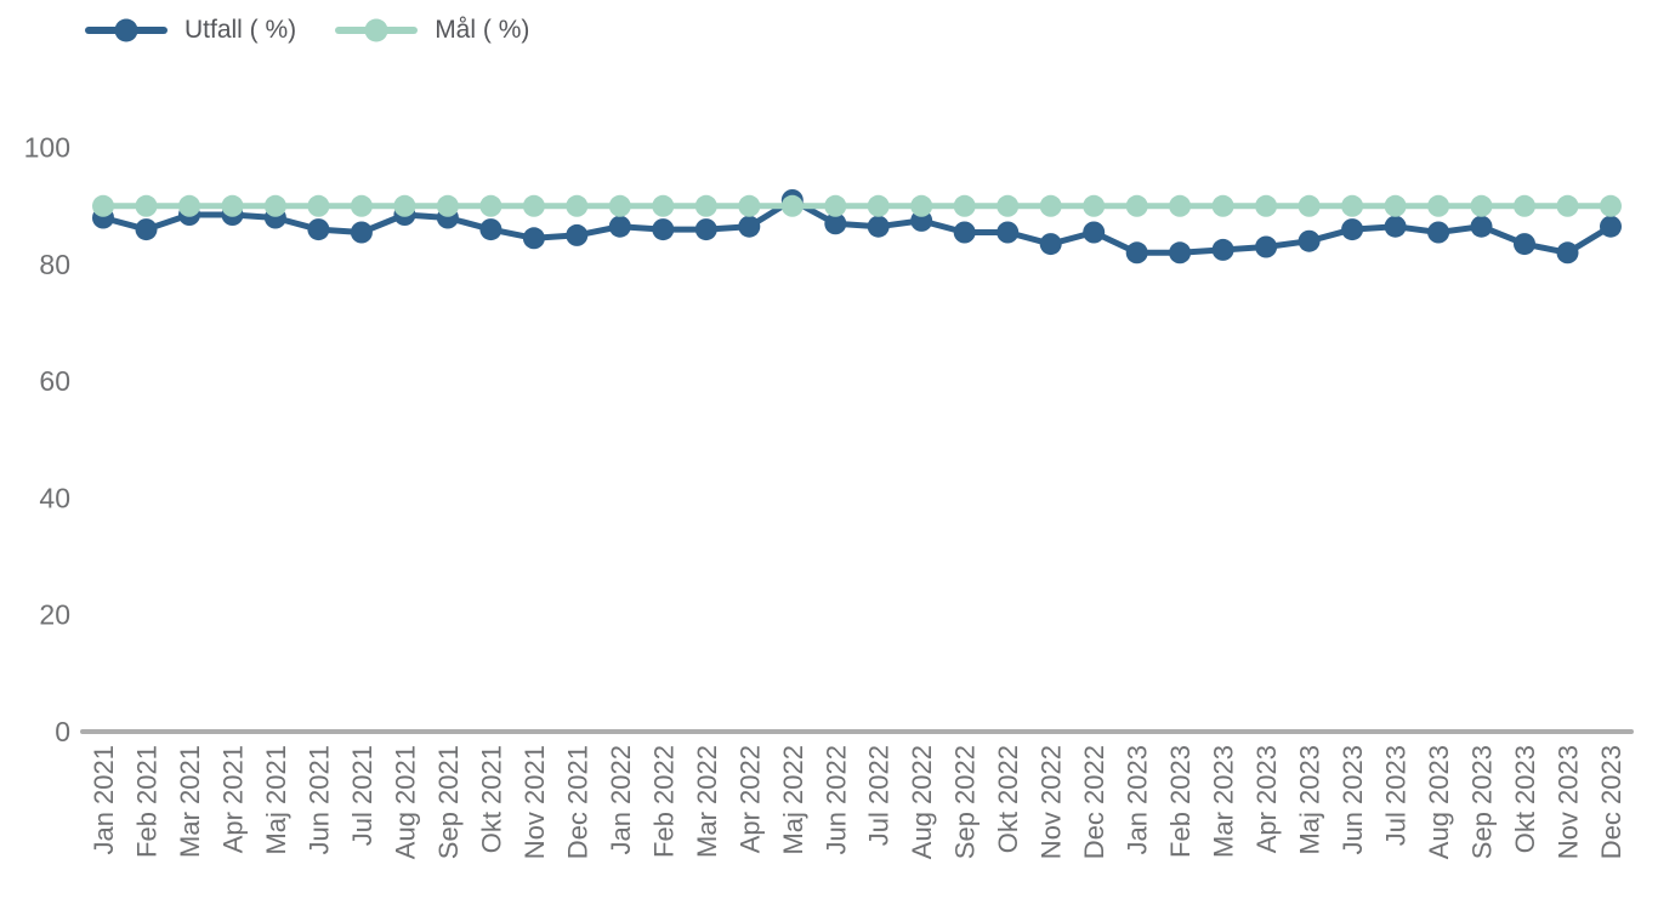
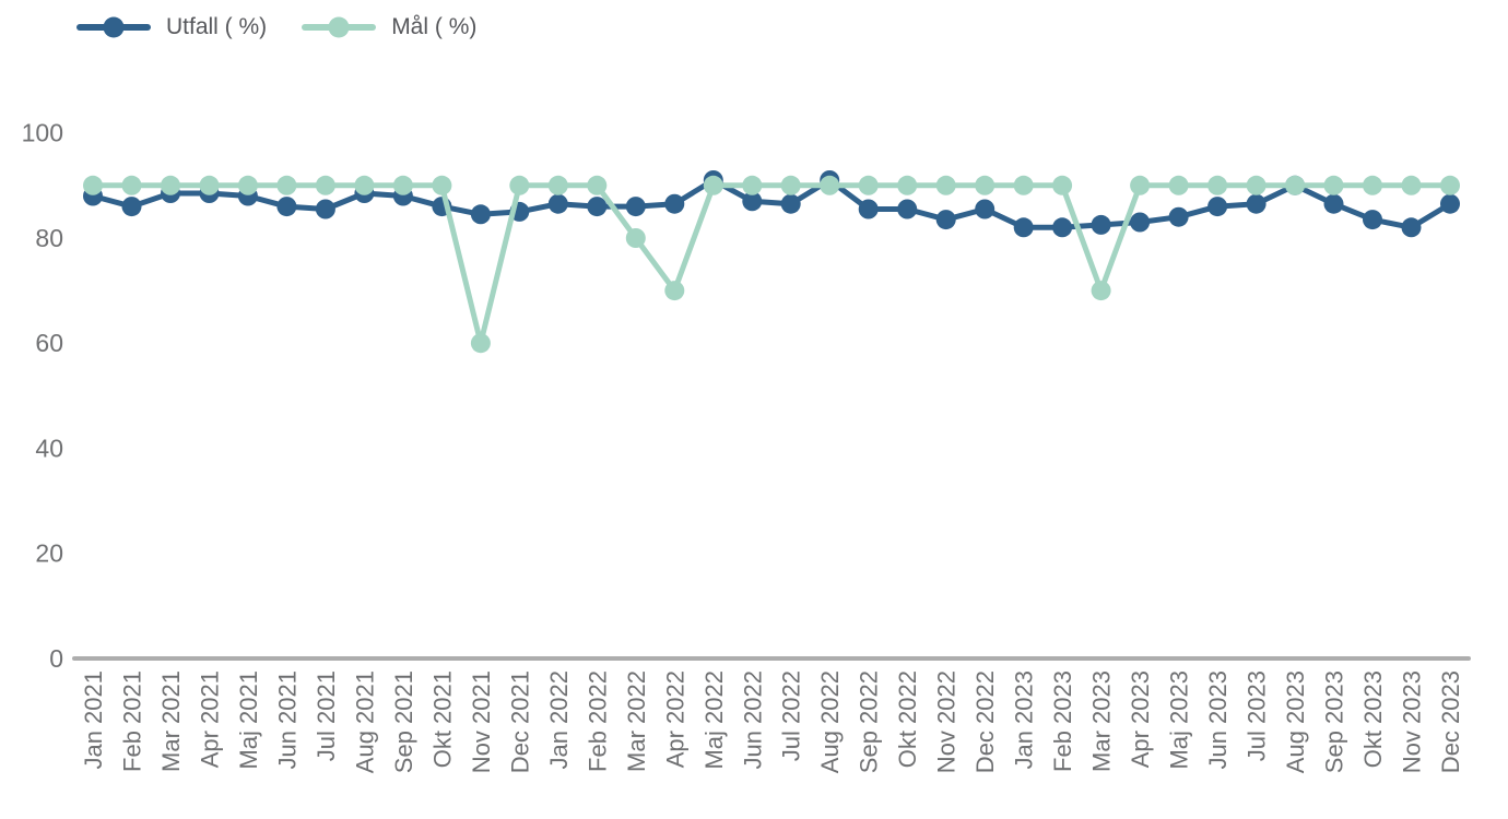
Mål ( %)/Nov 2021: 90 -> 60
Mål ( %)/Mar 2022: 90 -> 80
Mål ( %)/Apr 2022: 90 -> 70
Utfall ( %)/Aug 2022: 88 -> 91
Mål ( %)/Mar 2023: 90 -> 70
Utfall ( %)/Aug 2023: 86 -> 90
